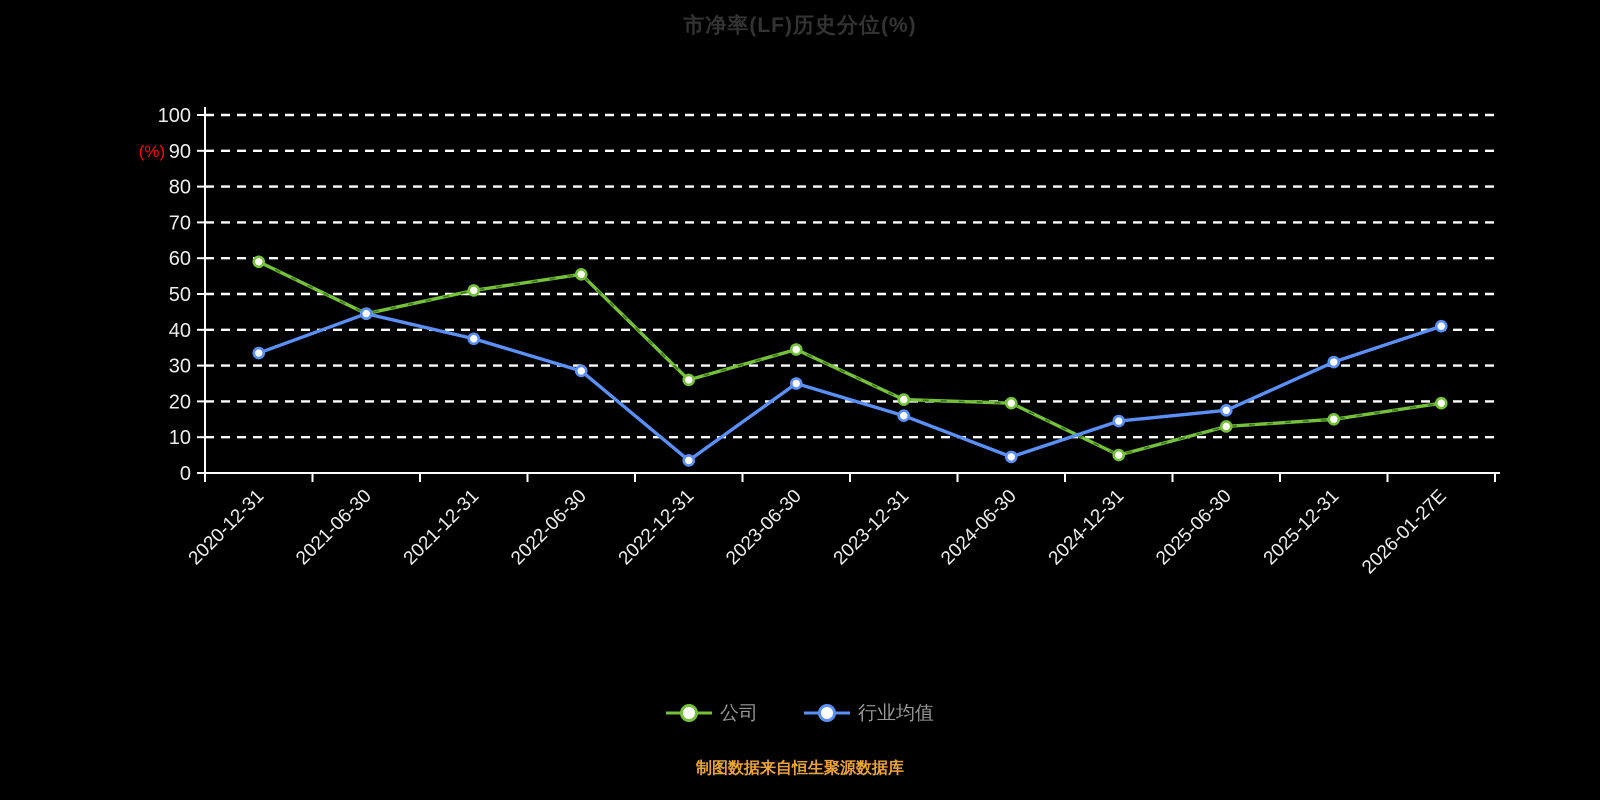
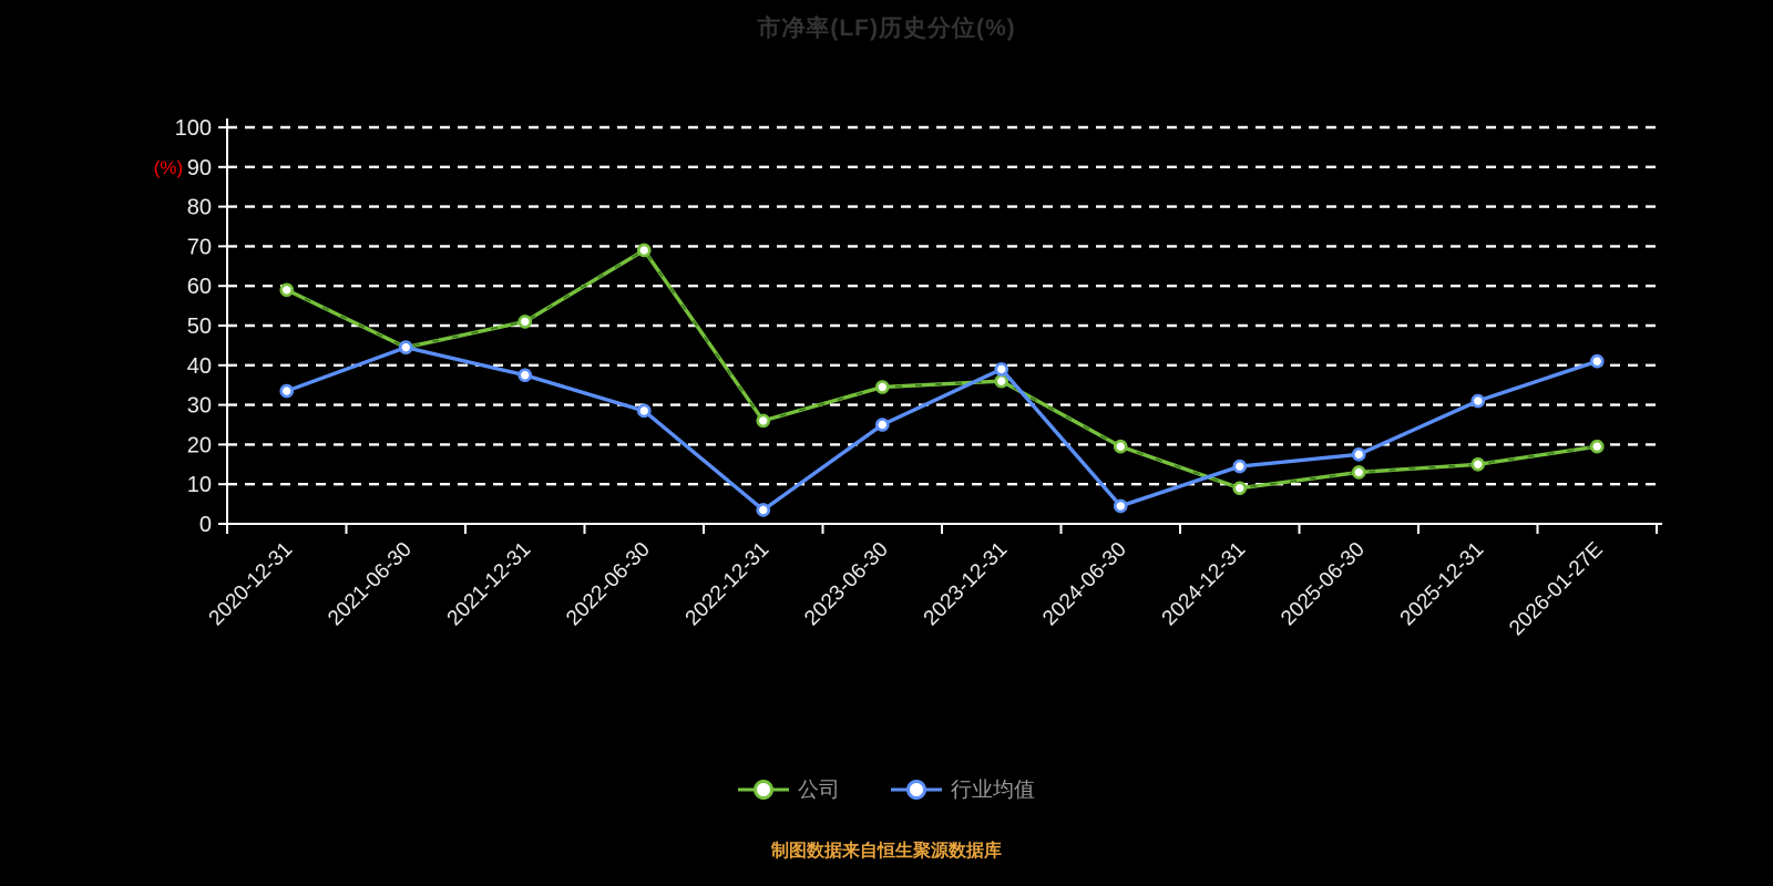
公司/2022-06-30: 56 -> 69
公司/2023-12-31: 20 -> 36
行业均值/2023-12-31: 16 -> 39
公司/2024-12-31: 5 -> 9
